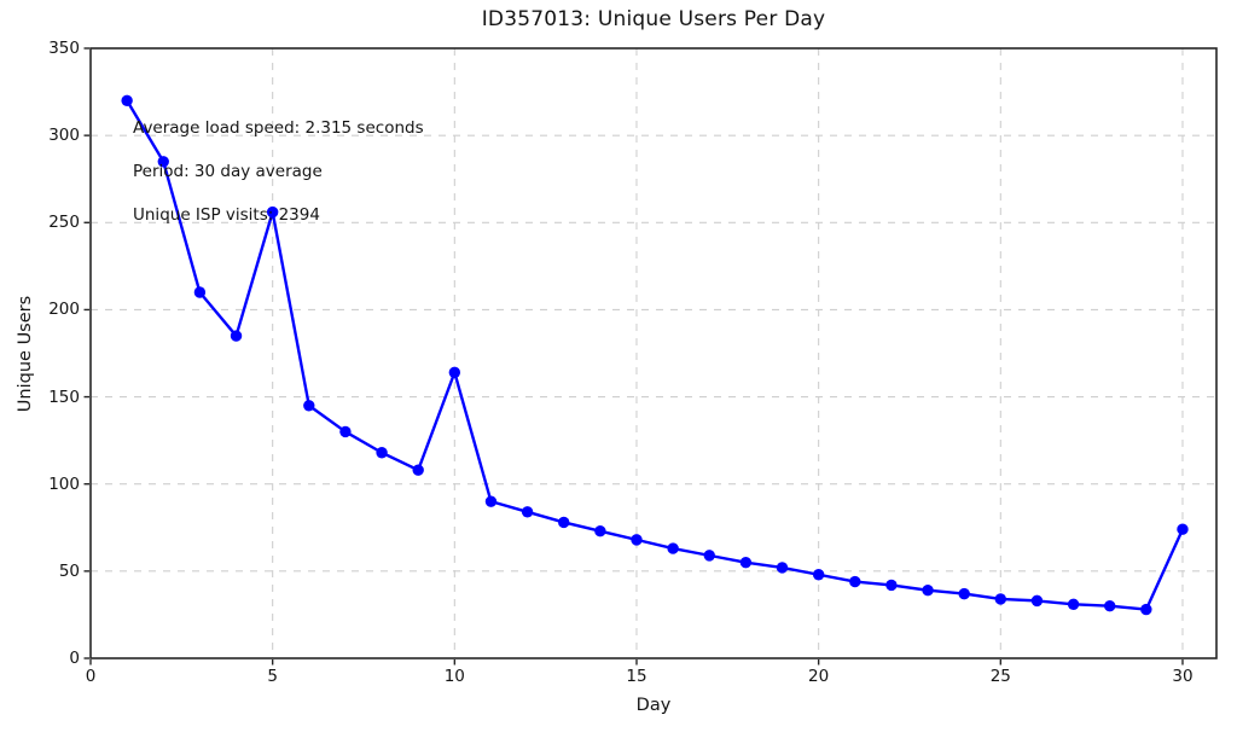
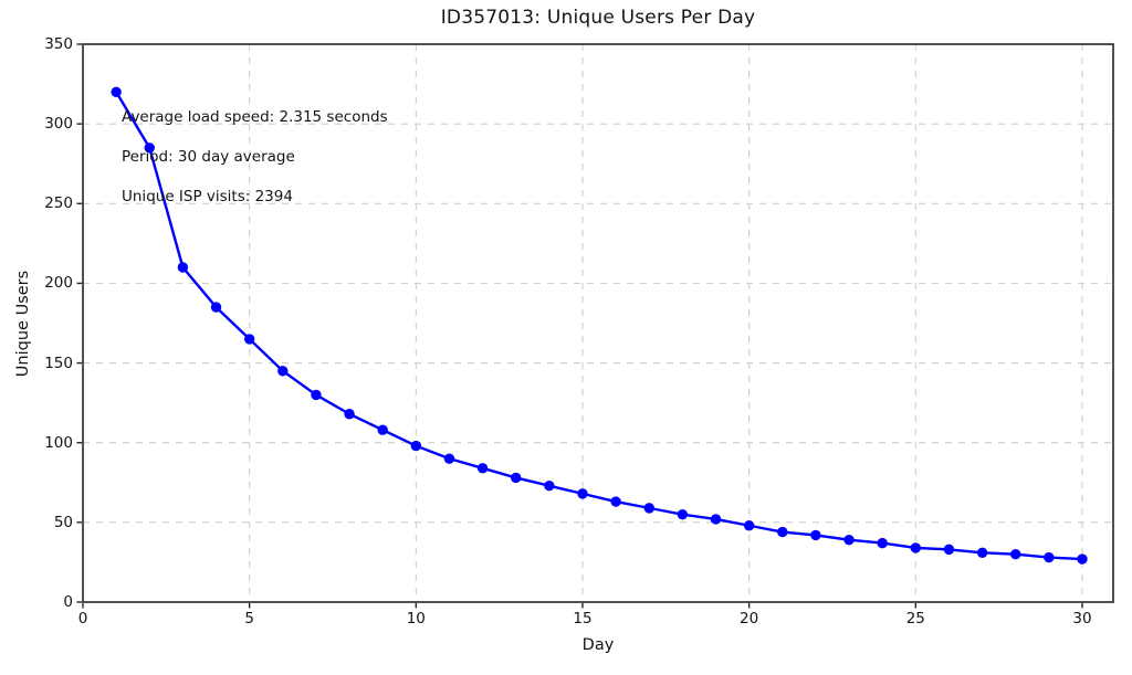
5: 256 -> 165
10: 164 -> 98
30: 74 -> 27
